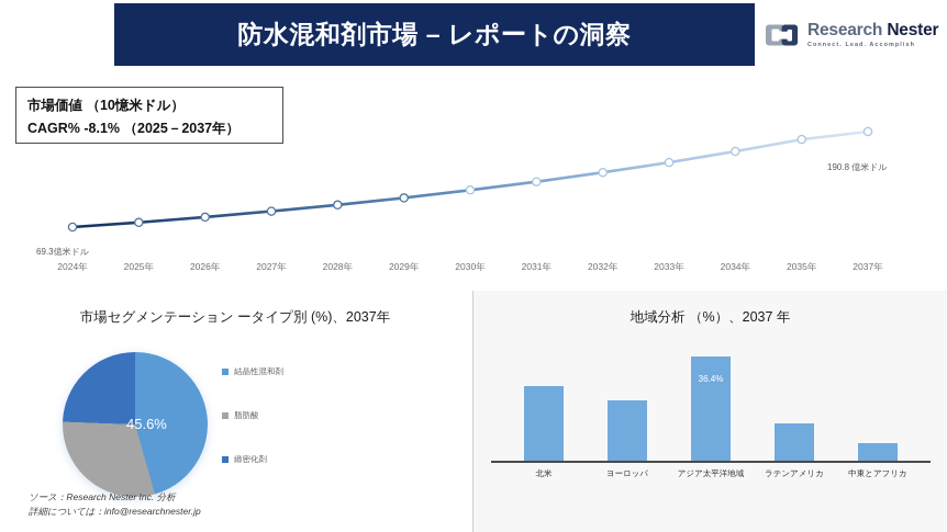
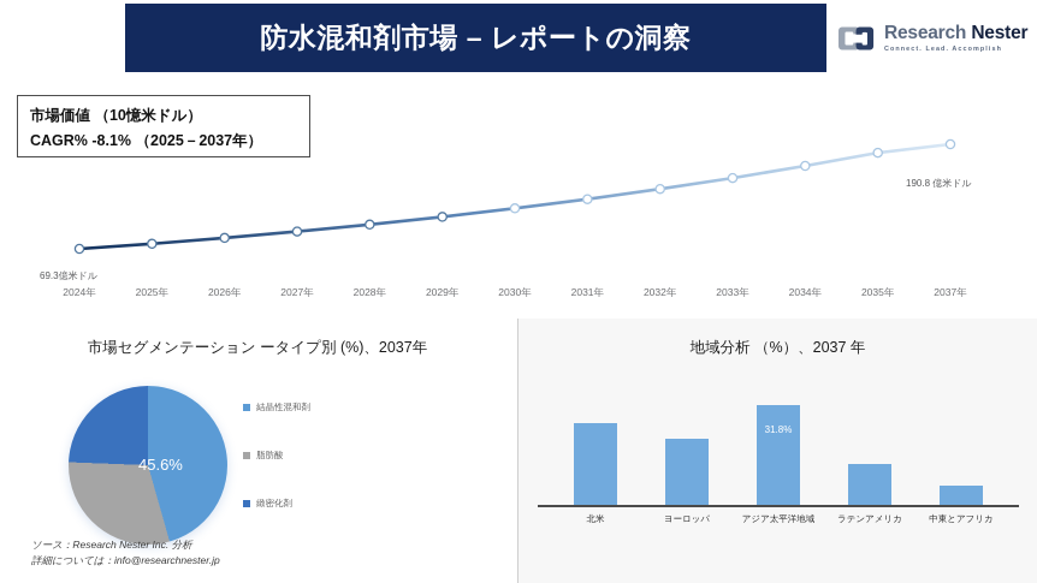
地域分析 （%）、2037 年/アジア太平洋地域: 36.4% -> 31.8%
